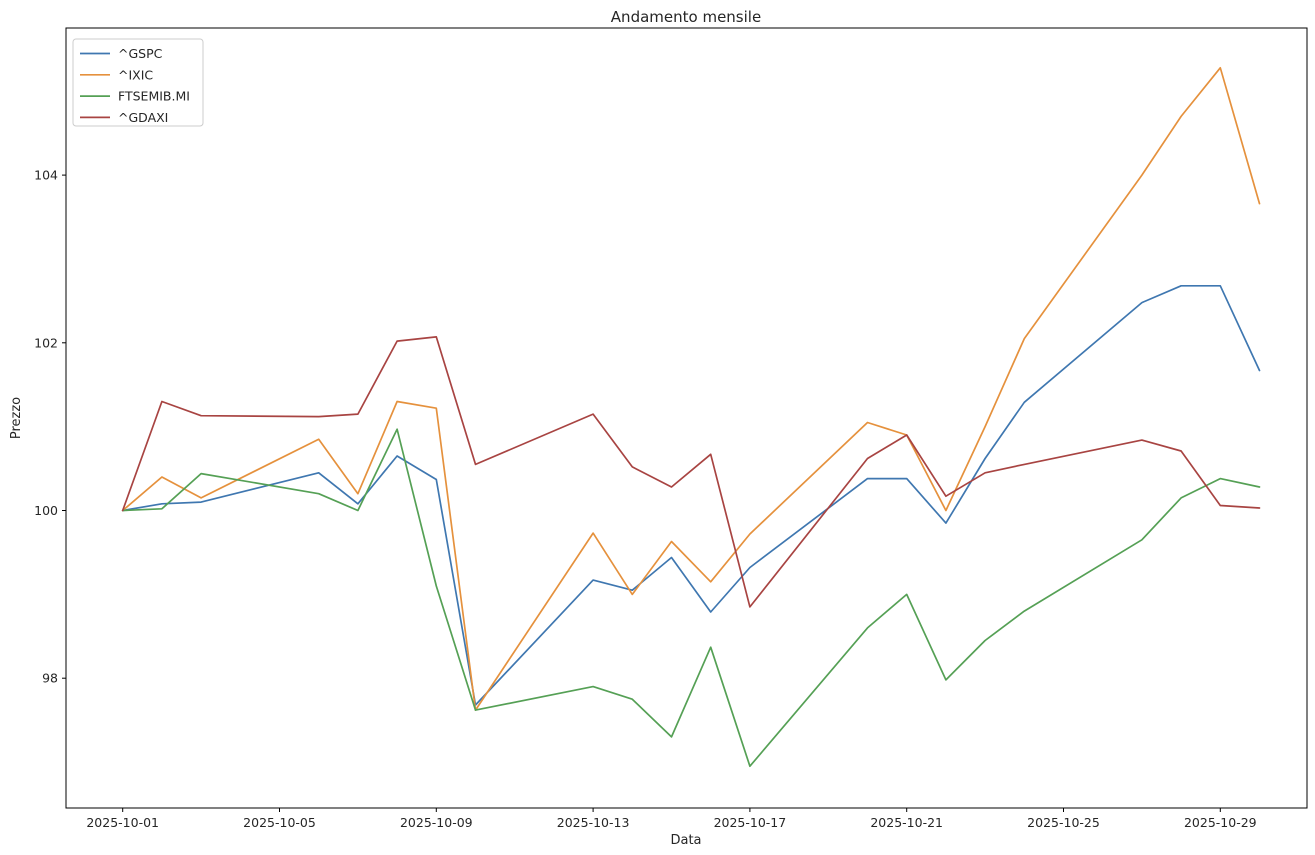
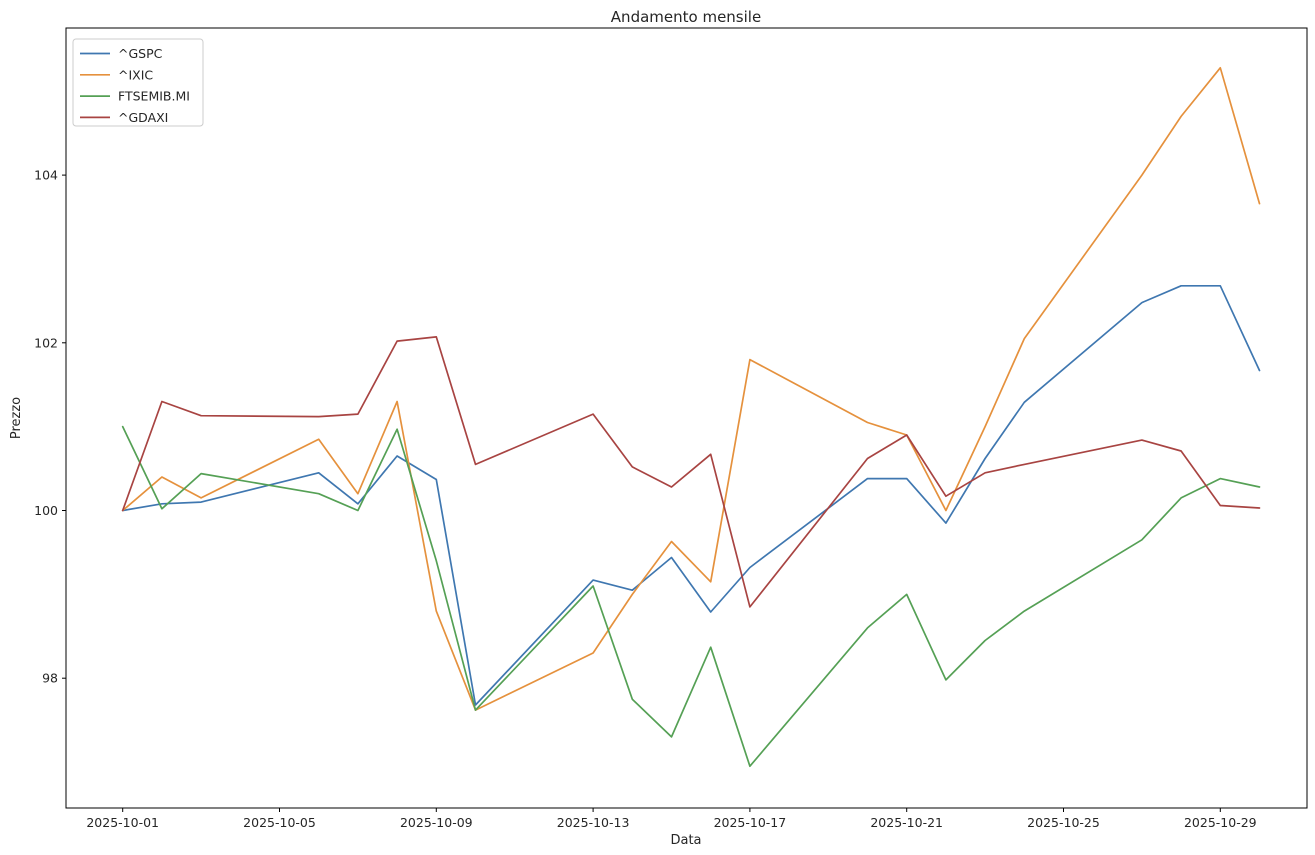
FTSEMIB.MI/2025-10-01: 100.0 -> 101.0
^IXIC/2025-10-09: 101.2 -> 98.8
FTSEMIB.MI/2025-10-09: 99.1 -> 99.4
^IXIC/2025-10-13: 99.7 -> 98.3
FTSEMIB.MI/2025-10-13: 97.9 -> 99.1
^IXIC/2025-10-17: 99.7 -> 101.8
